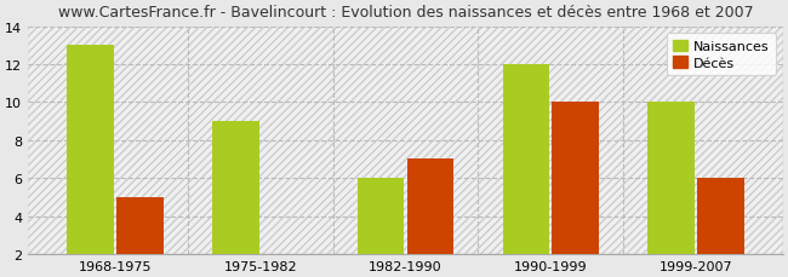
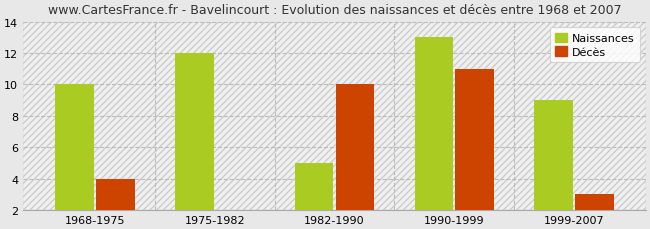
Naissances/1968-1975: 13 -> 10
Décès/1968-1975: 5 -> 4
Naissances/1975-1982: 9 -> 12
Naissances/1982-1990: 6 -> 5
Décès/1982-1990: 7 -> 10
Naissances/1990-1999: 12 -> 13
Décès/1990-1999: 10 -> 11
Naissances/1999-2007: 10 -> 9
Décès/1999-2007: 6 -> 3
